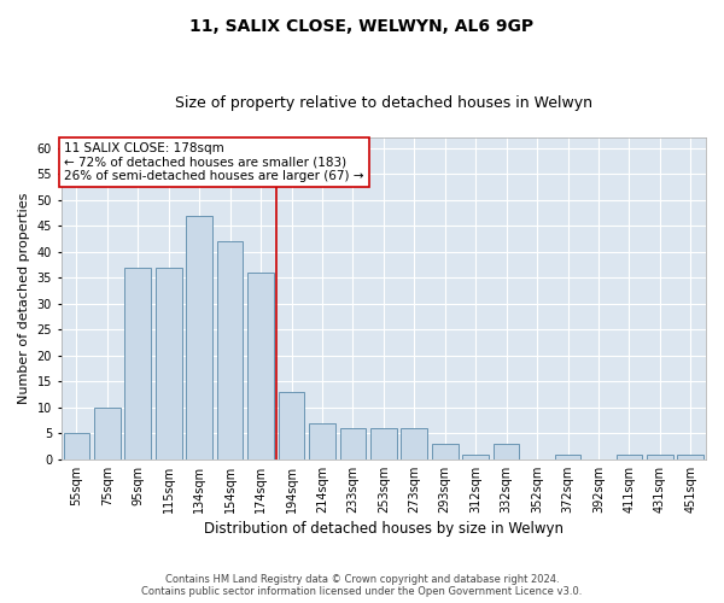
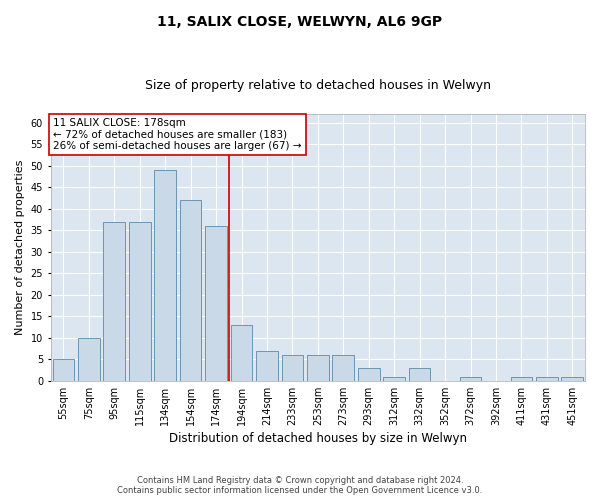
134sqm: 47 -> 49
